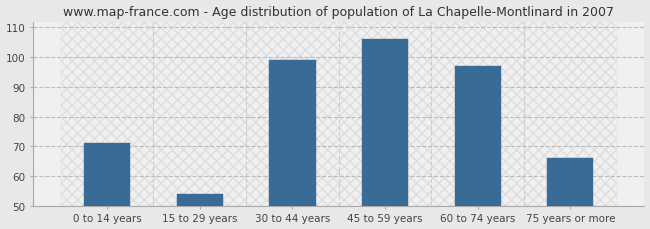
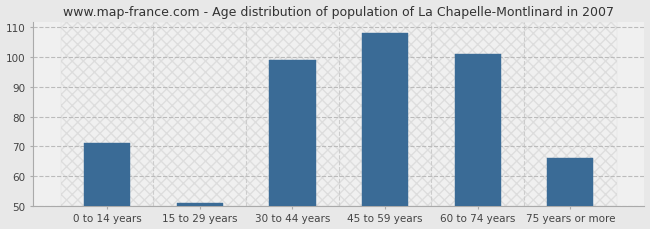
15 to 29 years: 54 -> 51
45 to 59 years: 106 -> 108
60 to 74 years: 97 -> 101
